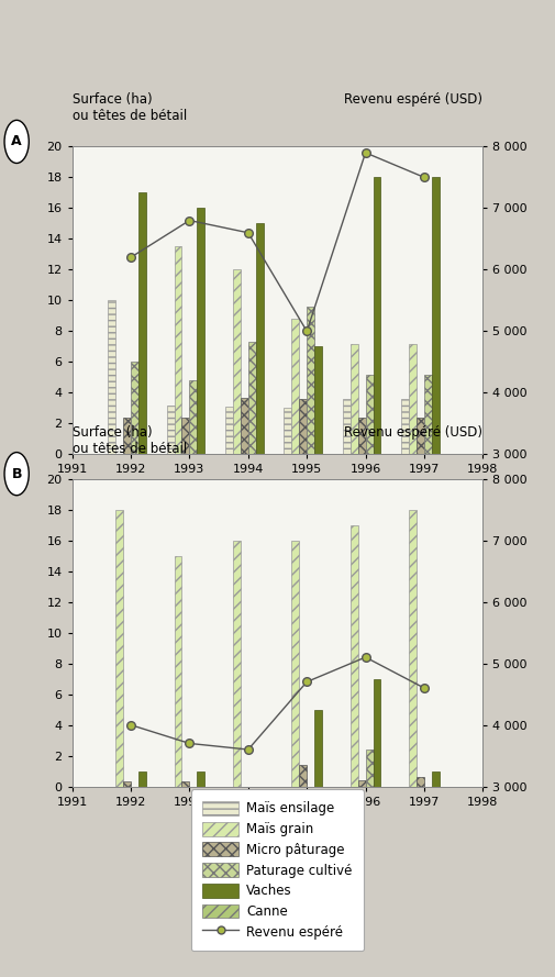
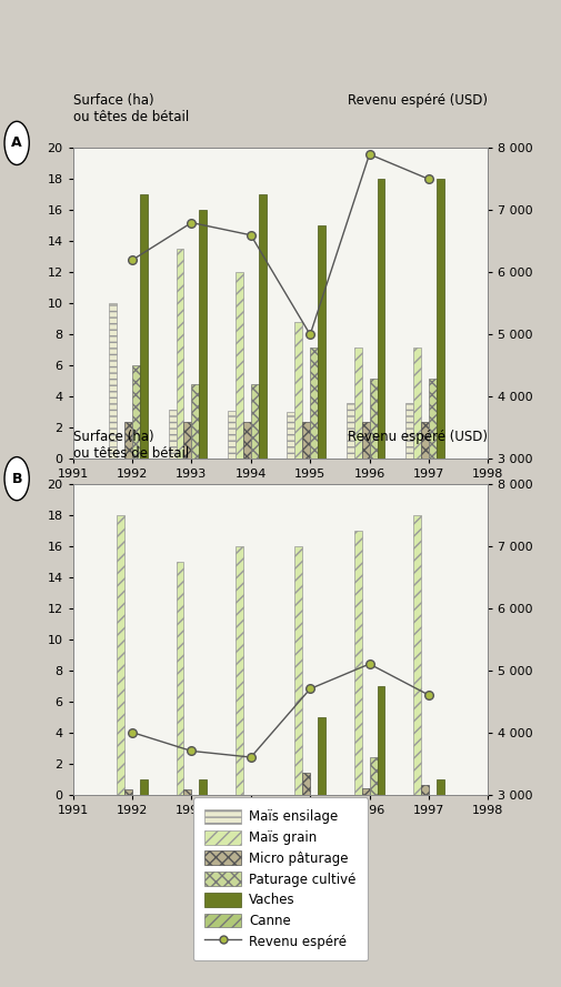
Micro pâturage/1994: 3.7 -> 2.4
Paturage cultivé/1994: 7.3 -> 4.8
Vaches/1994: 15 -> 17
Micro pâturage/1995: 3.6 -> 2.4
Paturage cultivé/1995: 9.6 -> 7.2
Vaches/1995: 7 -> 15
